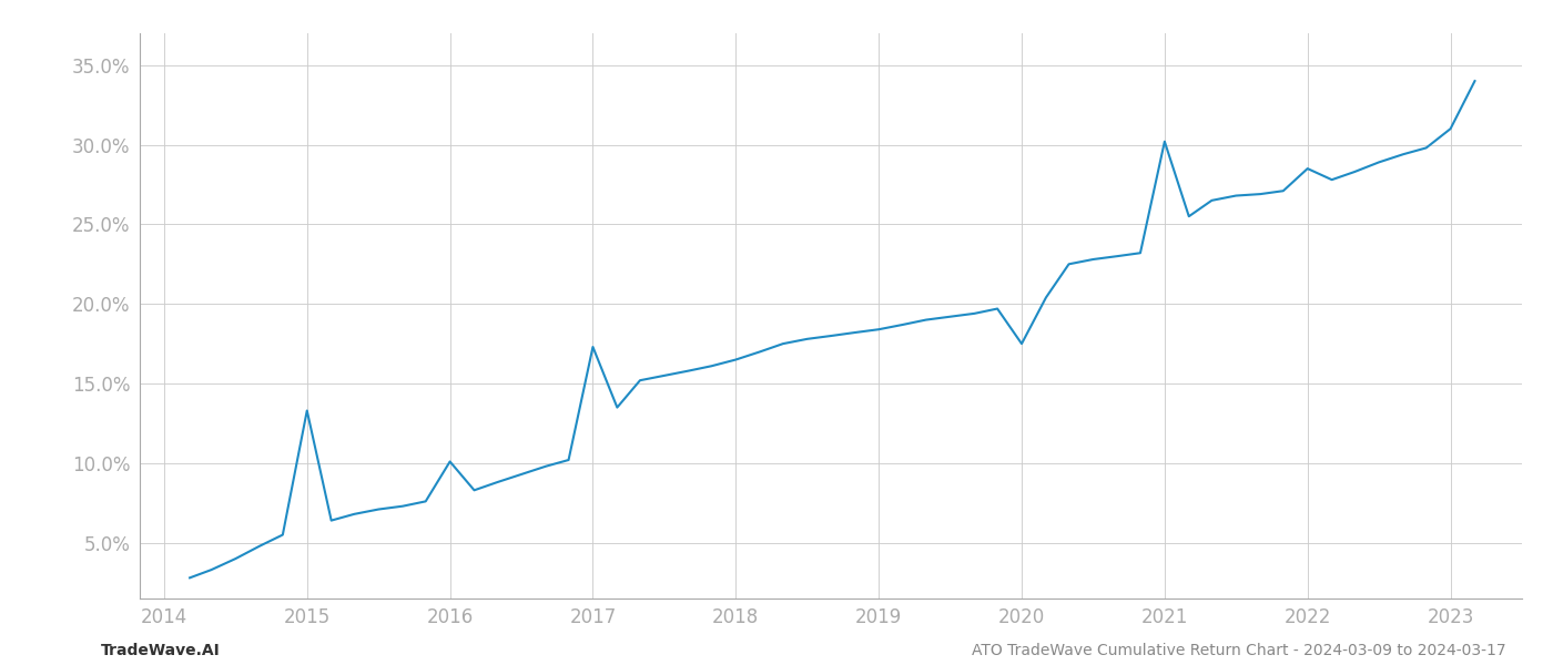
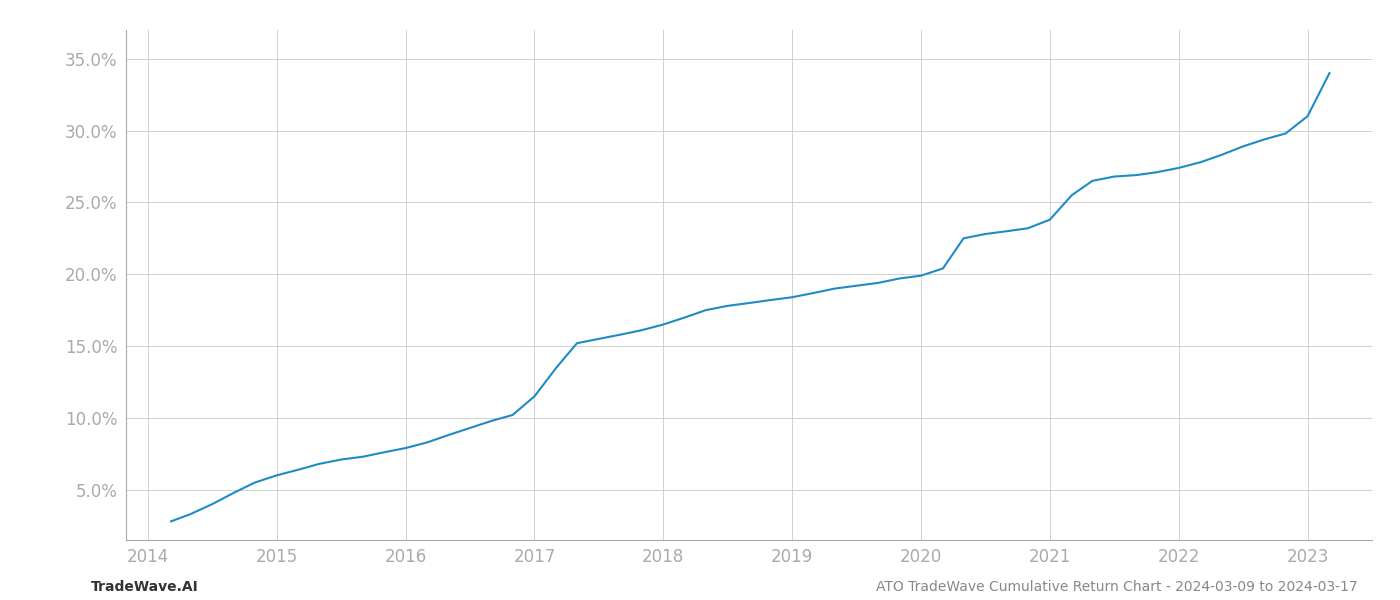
2015: 13.3% -> 6.0%
2016: 10.1% -> 7.9%
2017: 17.3% -> 11.5%
2020: 17.5% -> 19.9%
2021: 30.2% -> 23.8%
2022: 28.5% -> 27.4%
